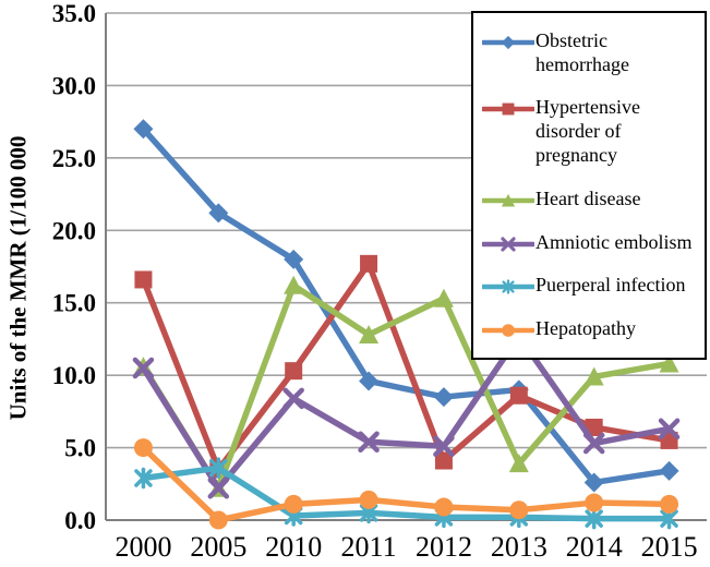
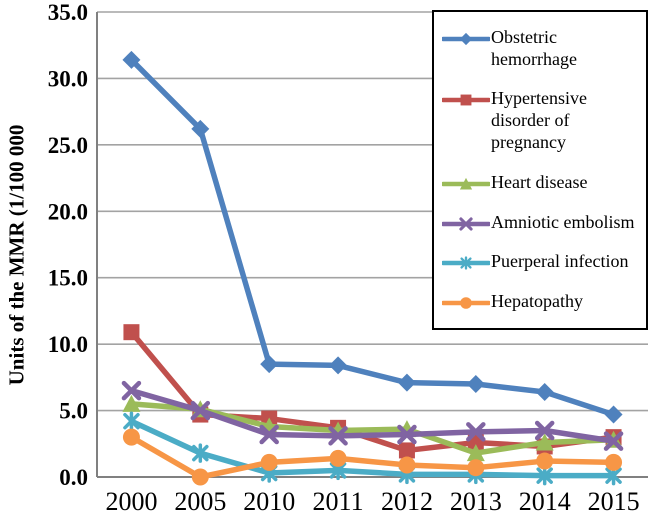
Obstetric hemorrhage/2000: 27.0 -> 31.4
Hypertensive disorder of pregnancy/2000: 16.6 -> 10.9
Heart disease/2000: 10.6 -> 5.5
Amniotic embolism/2000: 10.5 -> 6.5
Puerperal infection/2000: 2.9 -> 4.2
Hepatopathy/2000: 5.0 -> 3.0
Obstetric hemorrhage/2005: 21.2 -> 26.2
Hypertensive disorder of pregnancy/2005: 3.5 -> 4.7
Heart disease/2005: 2.2 -> 5.1
Amniotic embolism/2005: 2.2 -> 5.0
Puerperal infection/2005: 3.6 -> 1.8
Obstetric hemorrhage/2010: 18.0 -> 8.5
Hypertensive disorder of pregnancy/2010: 10.3 -> 4.4
Heart disease/2010: 16.2 -> 3.8
Amniotic embolism/2010: 8.4 -> 3.2
Obstetric hemorrhage/2011: 9.6 -> 8.4
Hypertensive disorder of pregnancy/2011: 17.7 -> 3.7
Heart disease/2011: 12.8 -> 3.5
Amniotic embolism/2011: 5.4 -> 3.1
Obstetric hemorrhage/2012: 8.5 -> 7.1
Hypertensive disorder of pregnancy/2012: 4.1 -> 2.0
Heart disease/2012: 15.3 -> 3.6
Amniotic embolism/2012: 5.1 -> 3.2
Obstetric hemorrhage/2013: 9.0 -> 7.0
Hypertensive disorder of pregnancy/2013: 8.6 -> 2.6
Heart disease/2013: 3.9 -> 1.8
Amniotic embolism/2013: 12.7 -> 3.4
Obstetric hemorrhage/2014: 2.6 -> 6.4
Hypertensive disorder of pregnancy/2014: 6.4 -> 2.3
Heart disease/2014: 9.9 -> 2.6
Amniotic embolism/2014: 5.3 -> 3.5
Obstetric hemorrhage/2015: 3.4 -> 4.7
Hypertensive disorder of pregnancy/2015: 5.5 -> 3.0
Heart disease/2015: 10.8 -> 2.8
Amniotic embolism/2015: 6.3 -> 2.7
